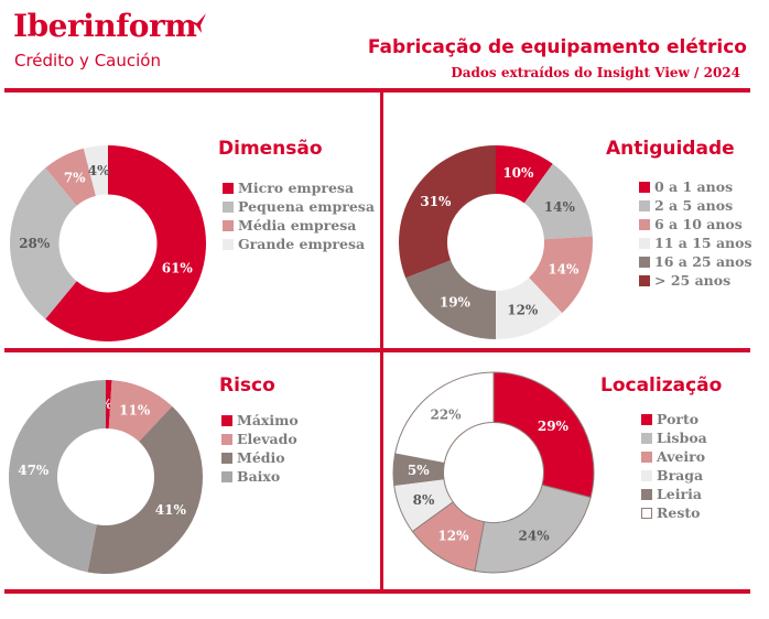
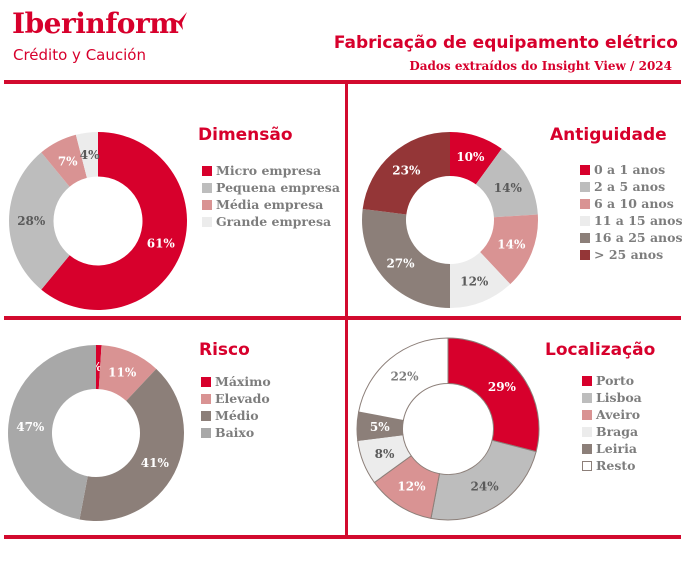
Antiguidade/16 a 25 anos: 19% -> 27%
Antiguidade/> 25 anos: 31% -> 23%
